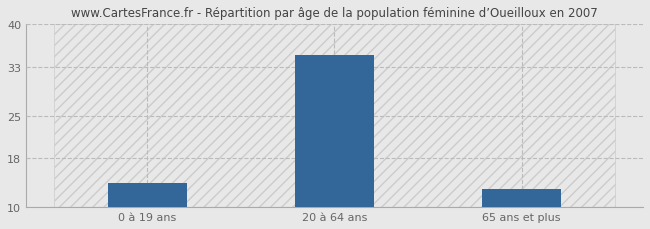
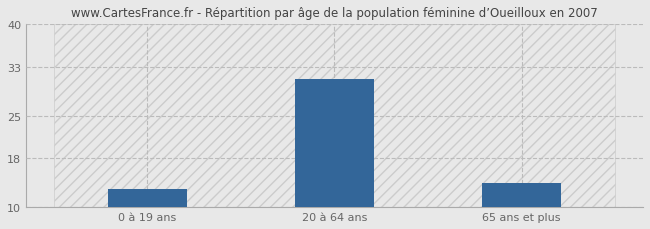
0 à 19 ans: 14 -> 13
20 à 64 ans: 35 -> 31
65 ans et plus: 13 -> 14
